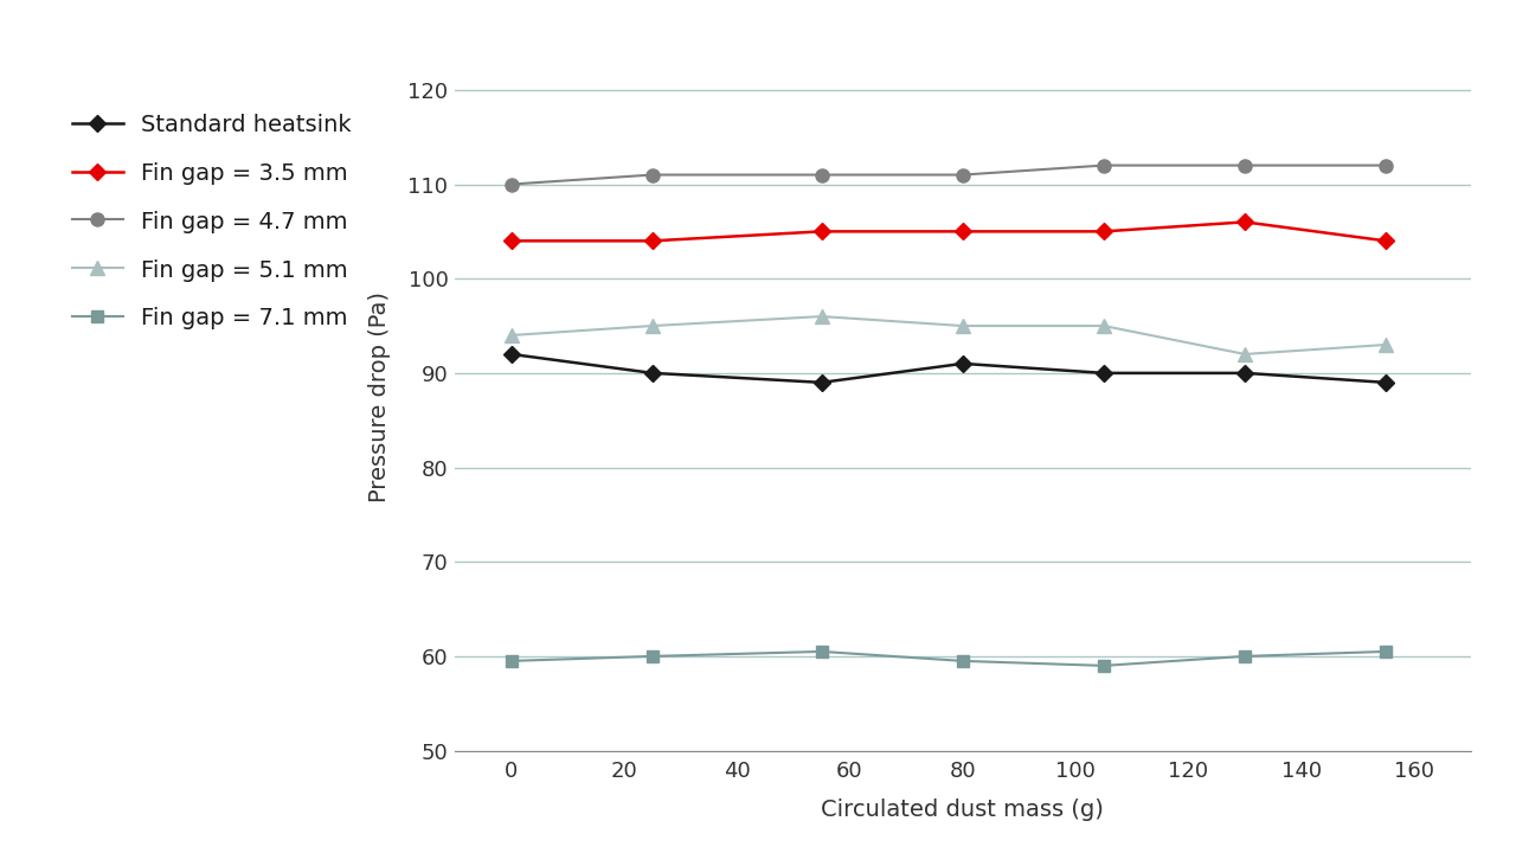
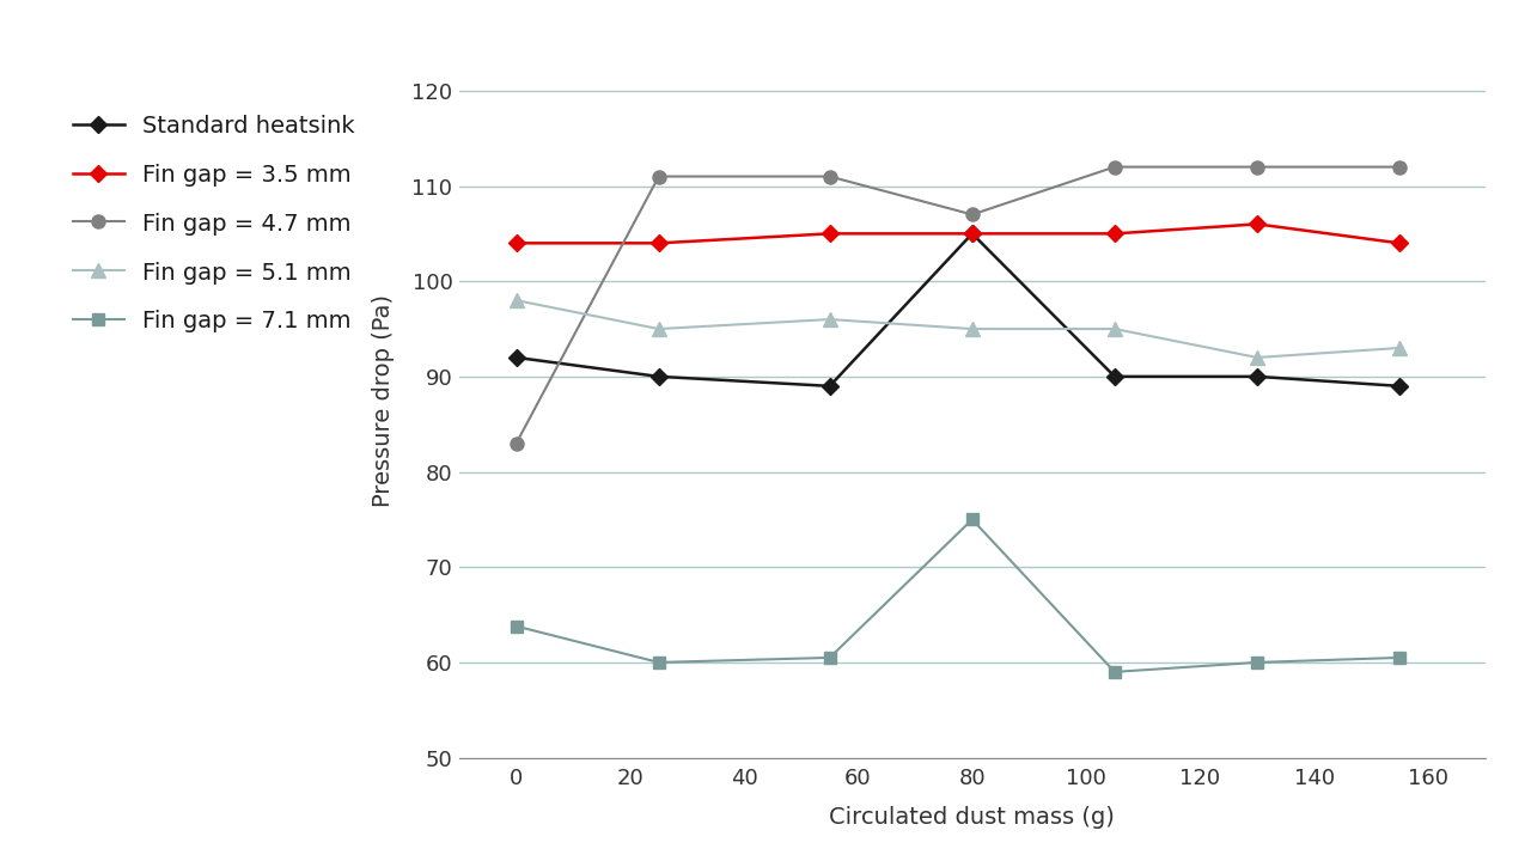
Fin gap = 4.7 mm/0: 110 -> 83
Fin gap = 5.1 mm/0: 94 -> 98
Fin gap = 7.1 mm/0: 59.5 -> 63.8
Standard heatsink/80: 91 -> 105
Fin gap = 4.7 mm/80: 111 -> 107
Fin gap = 7.1 mm/80: 59.5 -> 75.0
